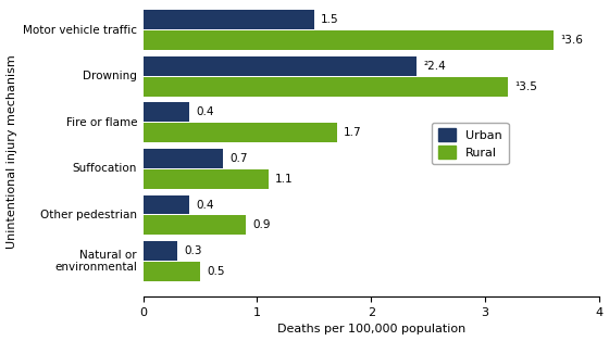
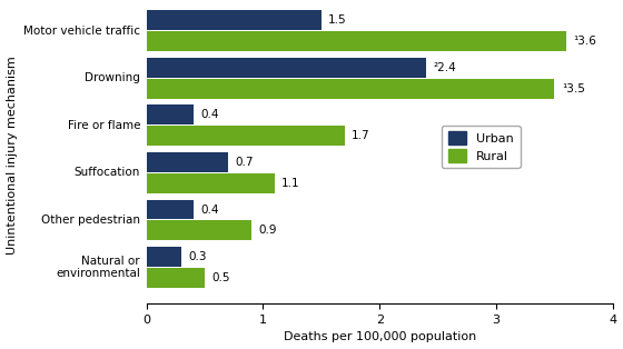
Rural/Drowning: 3.2 -> 3.5
